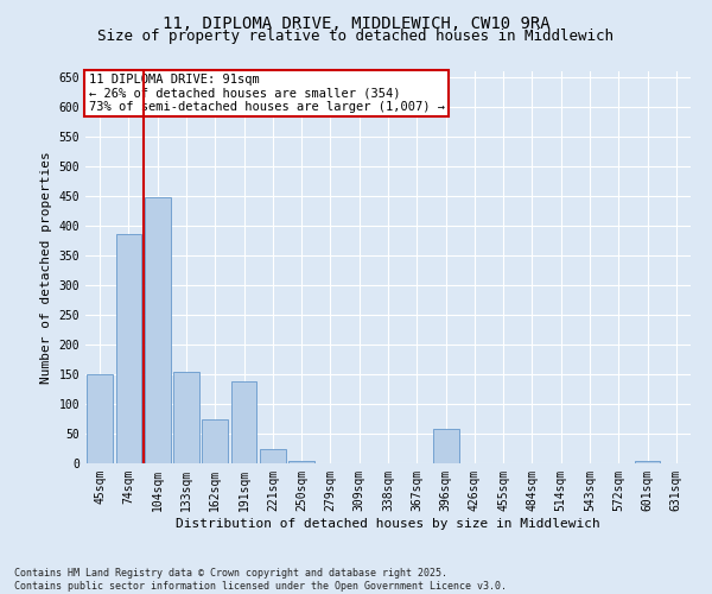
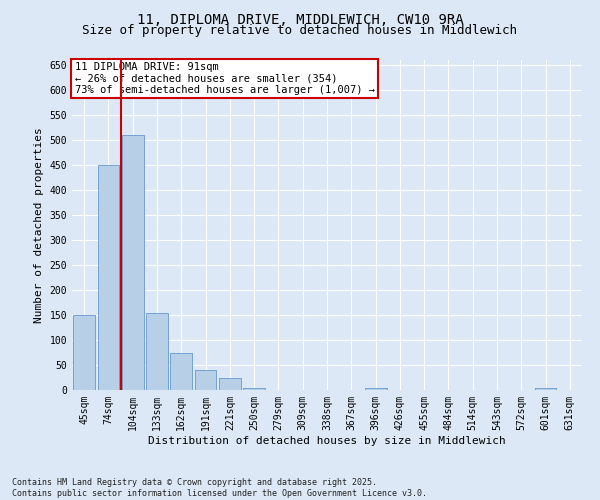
74sqm: 386 -> 450
104sqm: 448 -> 510
191sqm: 138 -> 40
396sqm: 58 -> 5
